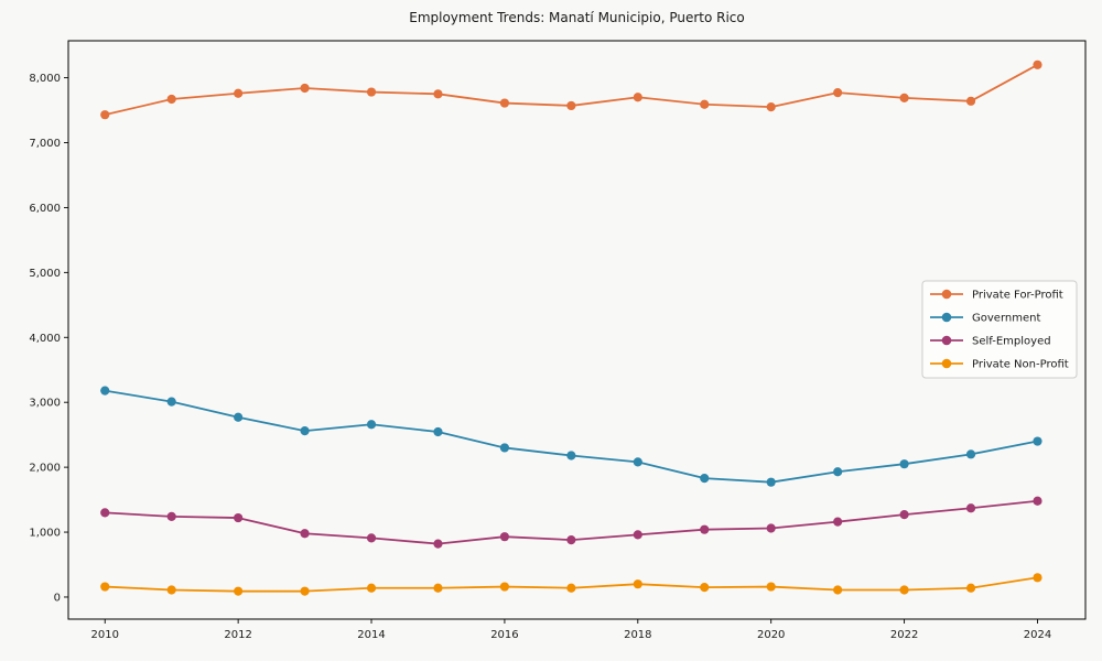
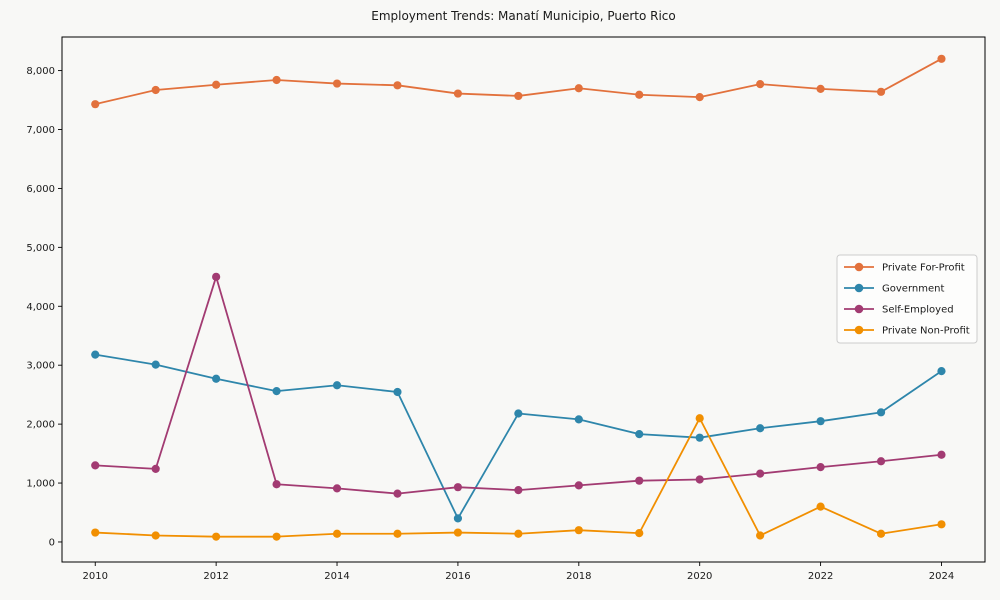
Self-Employed/2012: 1200 -> 4500
Government/2016: 2300 -> 400
Private Non-Profit/2020: 200 -> 2100
Private Non-Profit/2022: 100 -> 600
Government/2024: 2400 -> 2900
